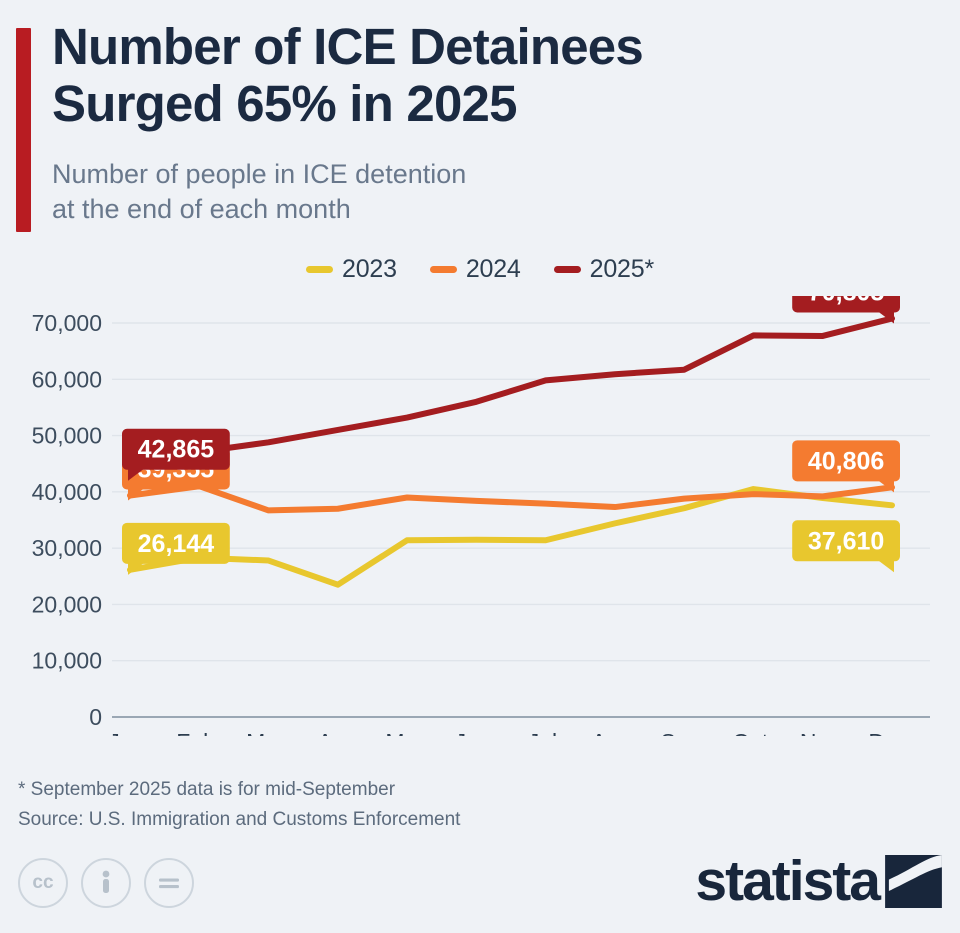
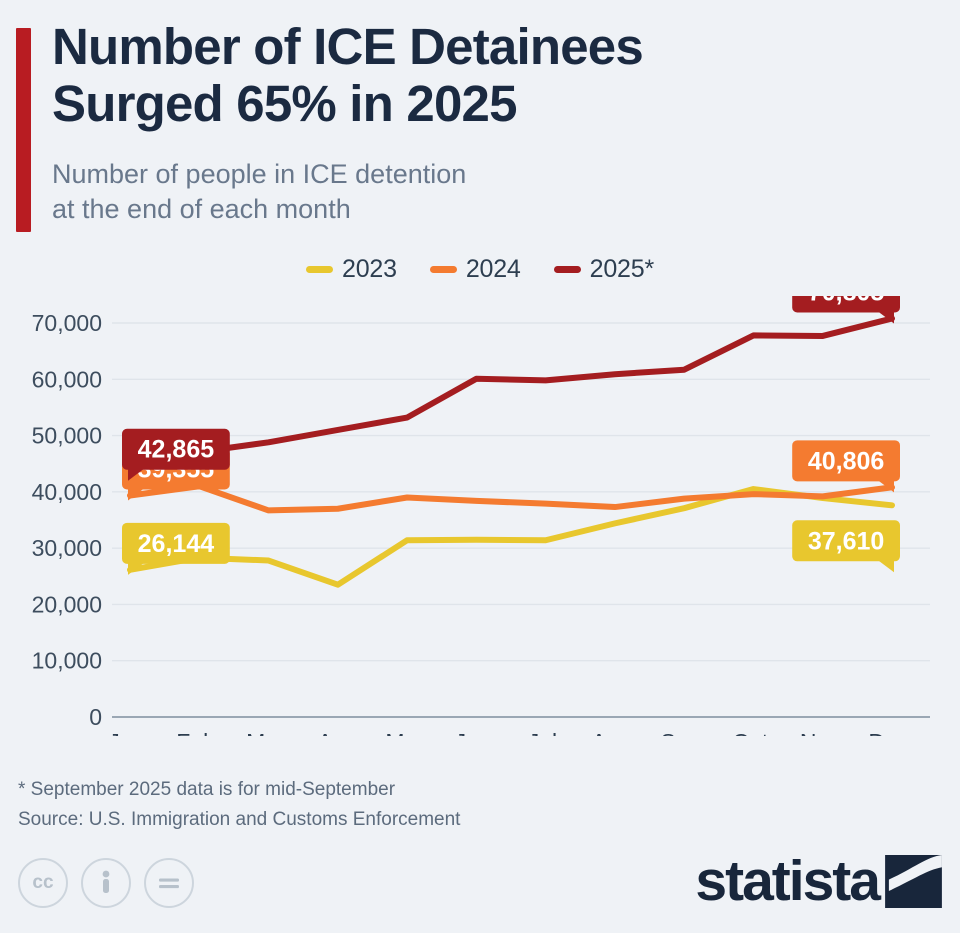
2025*/Jun.: 56000 -> 60000
